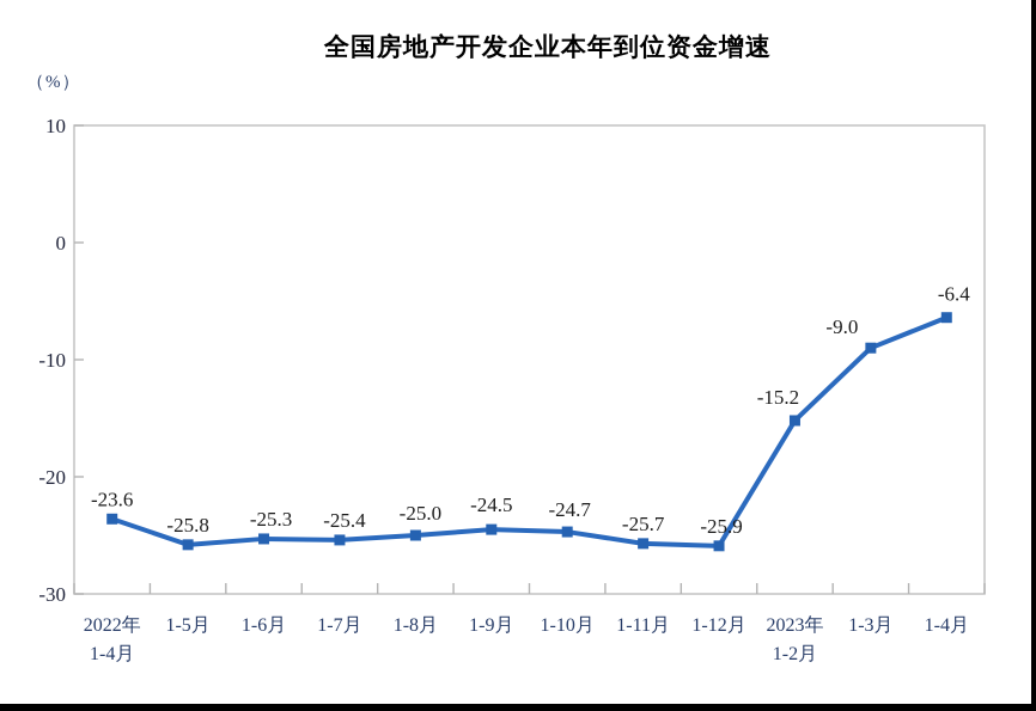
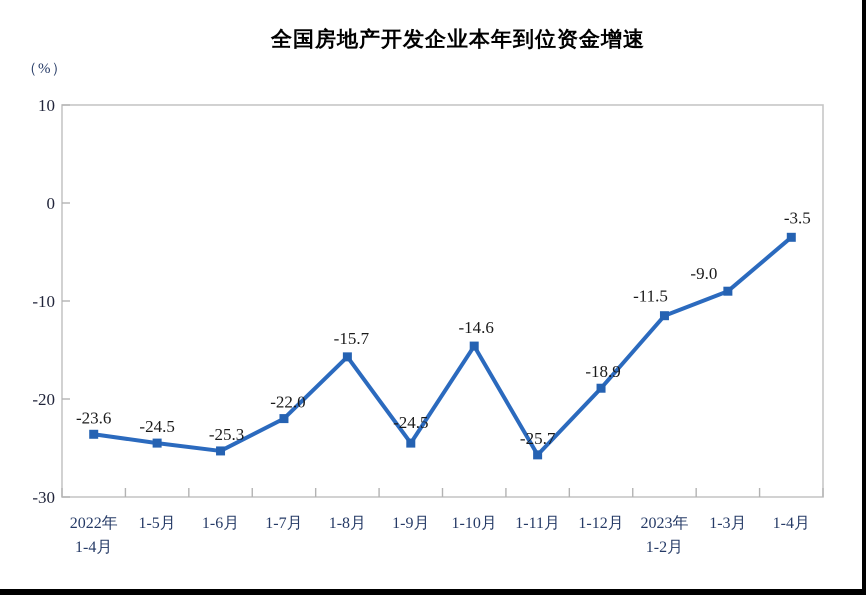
1-5月: -25.8 -> -24.5
1-7月: -25.4 -> -22.0
1-8月: -25.0 -> -15.7
1-10月: -24.7 -> -14.6
1-12月: -25.9 -> -18.9
2023年 1-2月: -15.2 -> -11.5
1-4月: -6.4 -> -3.5
